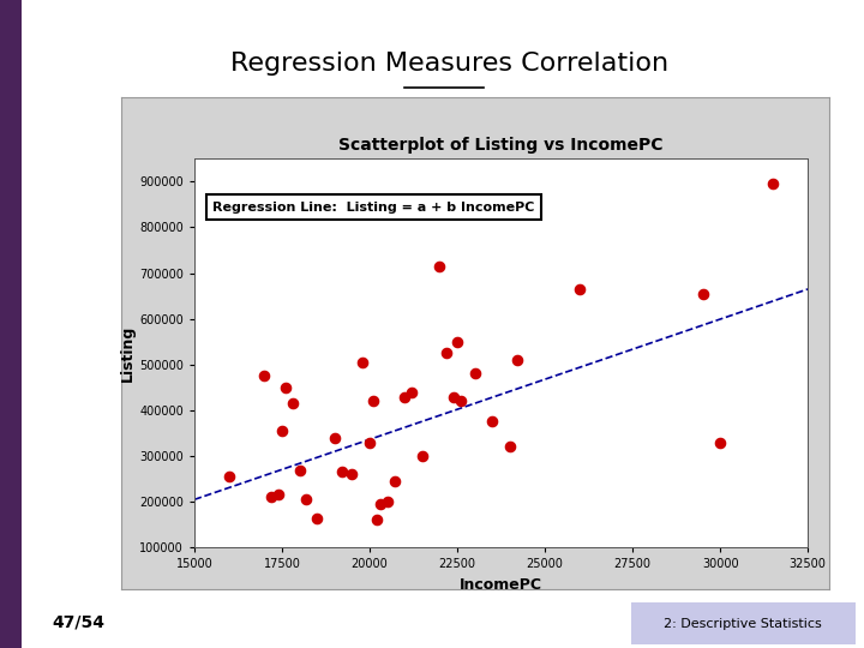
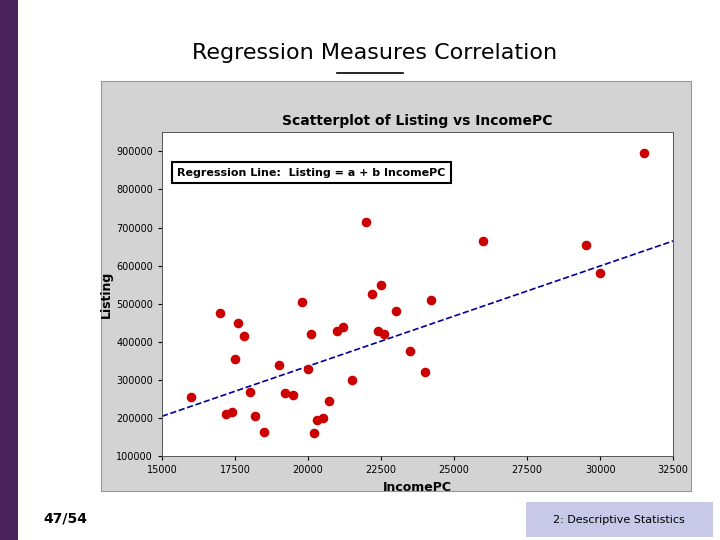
30000: 330000 -> 580000
